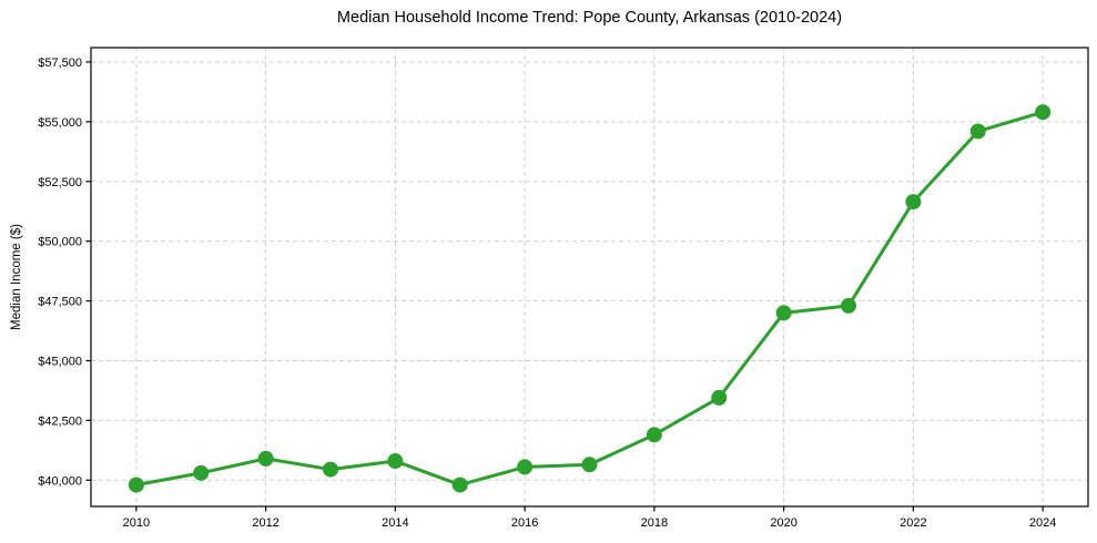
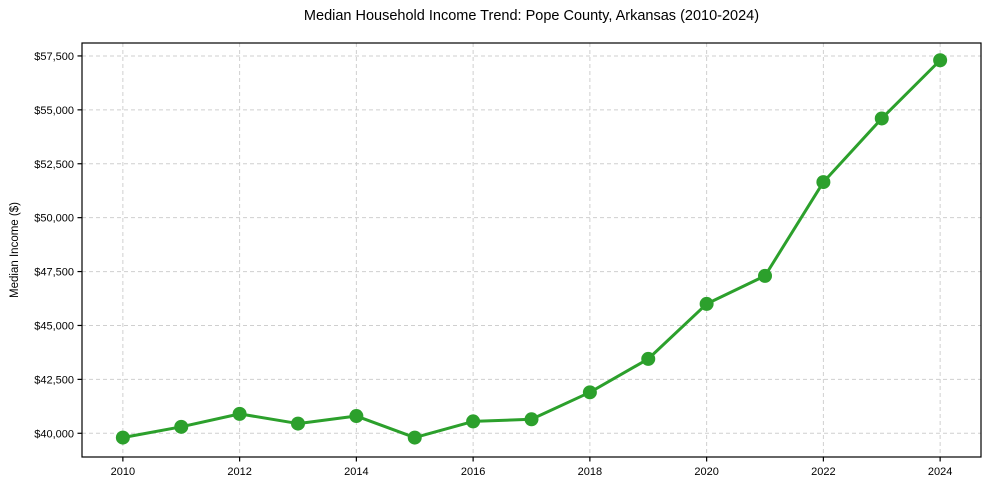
2020: $47000 -> $46000
2024: $55400 -> $57300
